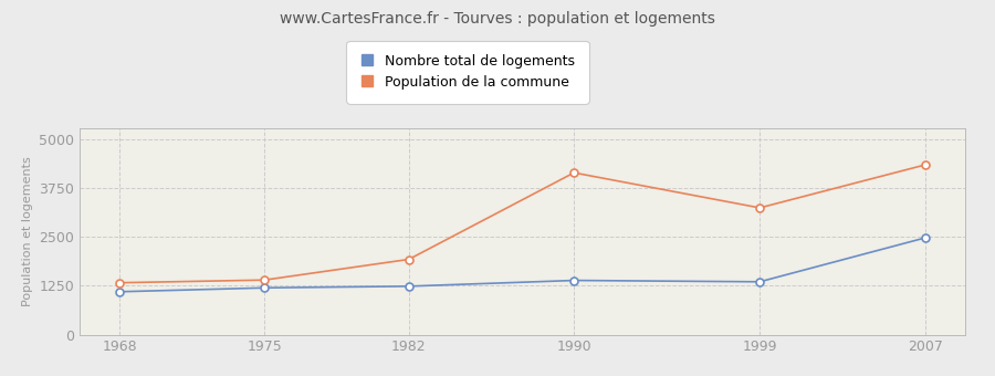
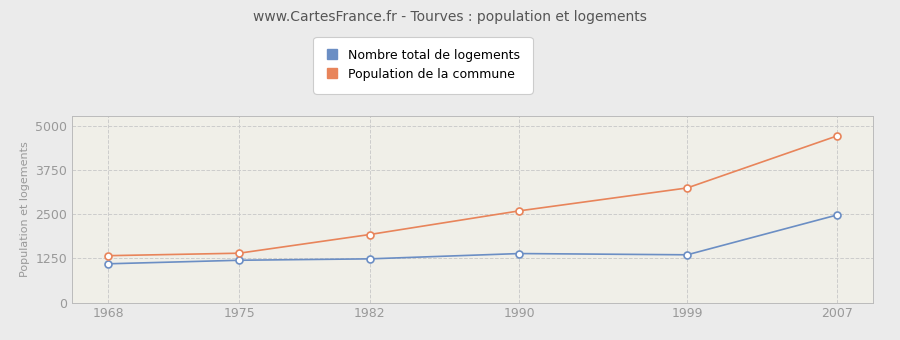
Population de la commune/1990: 4150 -> 2600
Population de la commune/2007: 4350 -> 4720
